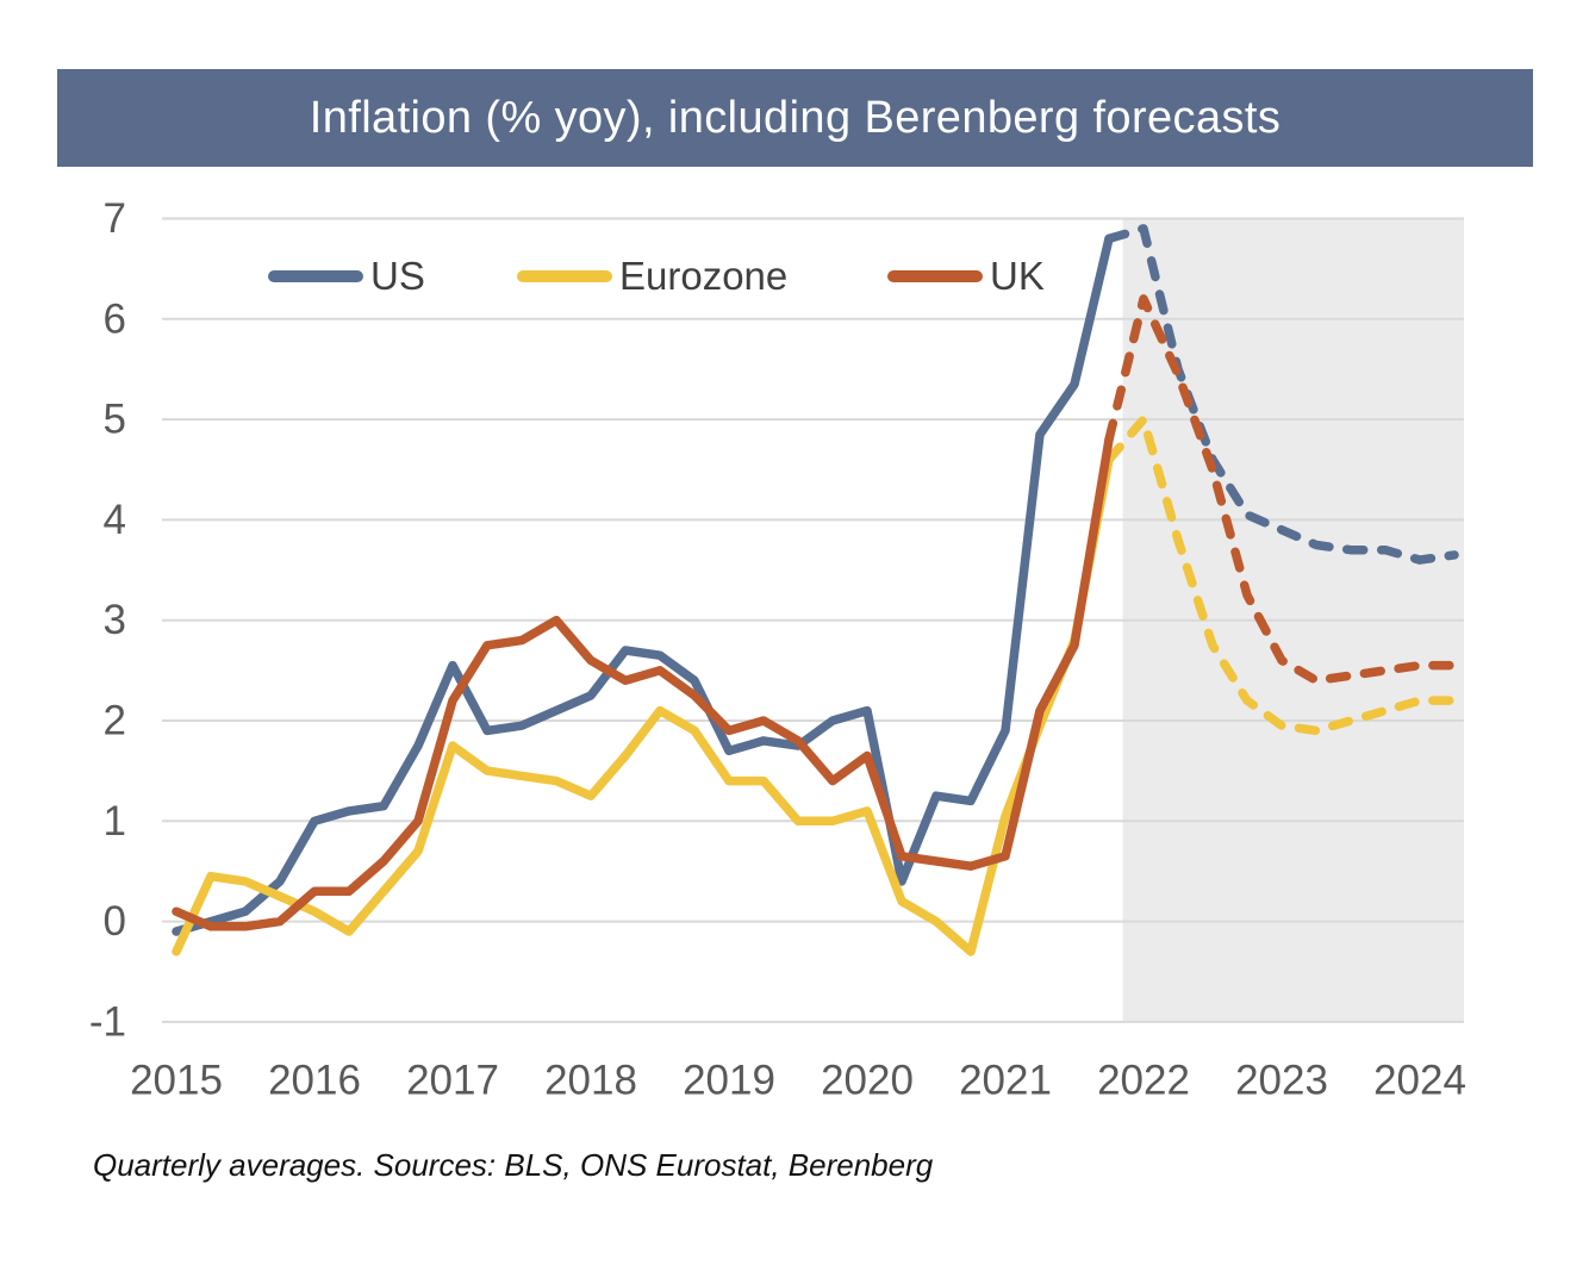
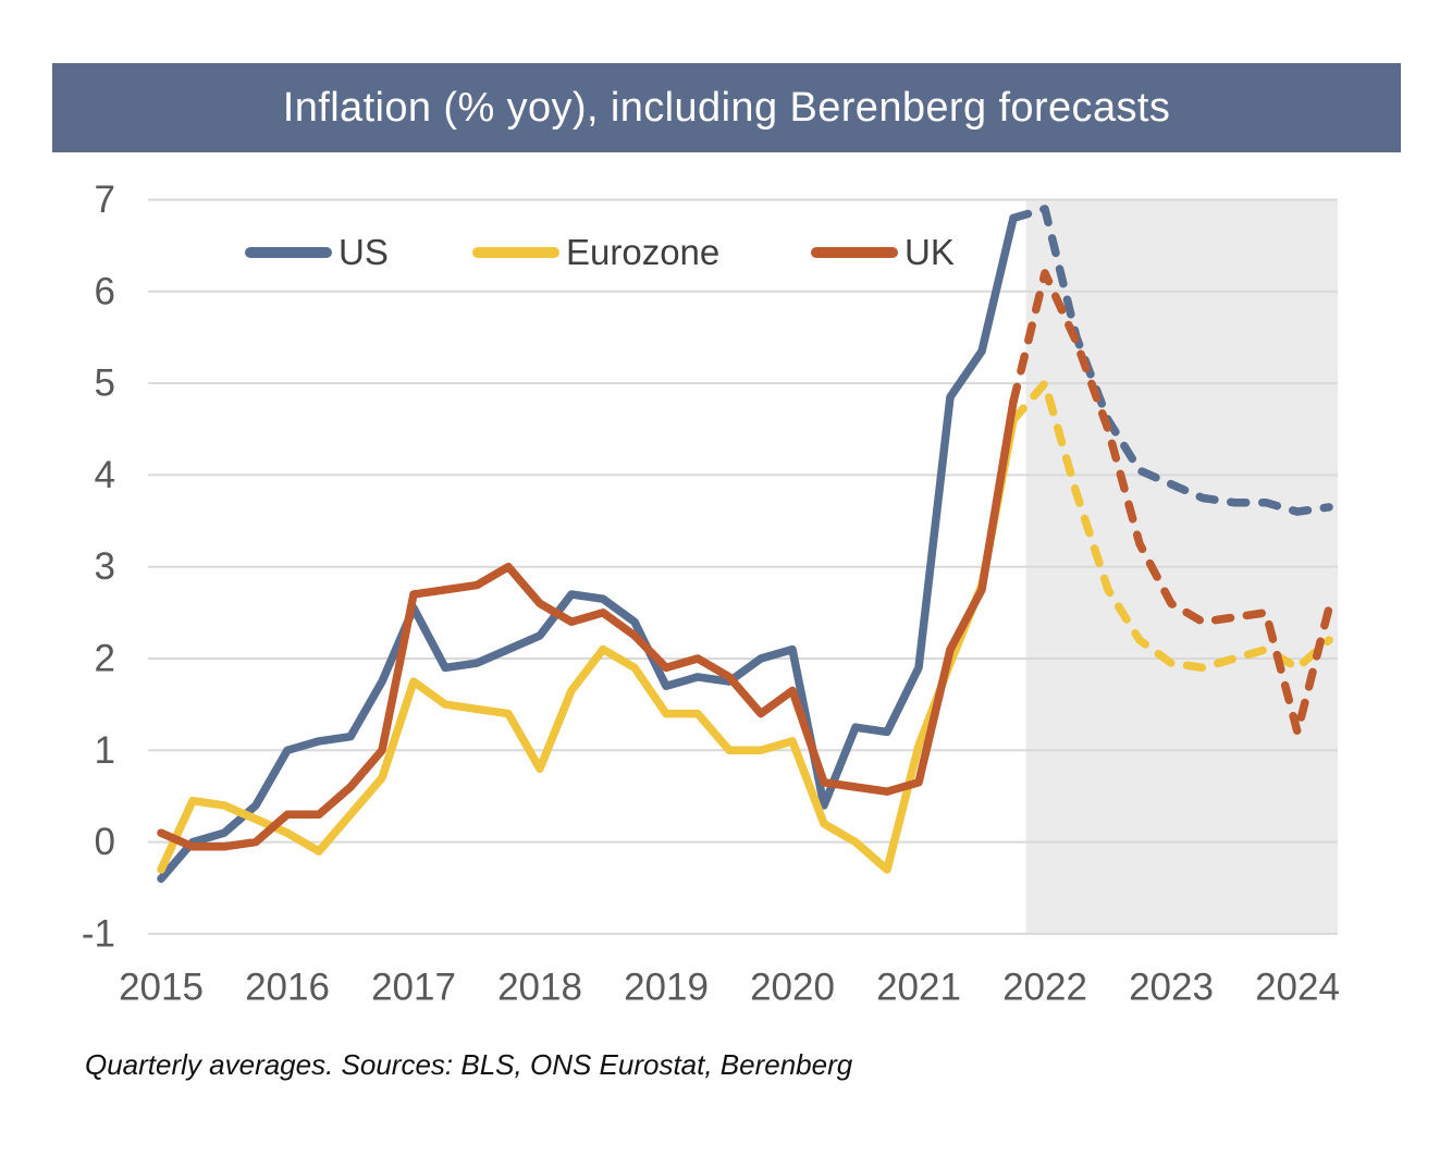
US/2015: -0.1 -> -0.4
UK/2017: 2.2 -> 2.7
Eurozone/2018: 1.2 -> 0.8
Eurozone/2024: 2.2 -> 1.9
UK/2024: 2.5 -> 1.2
